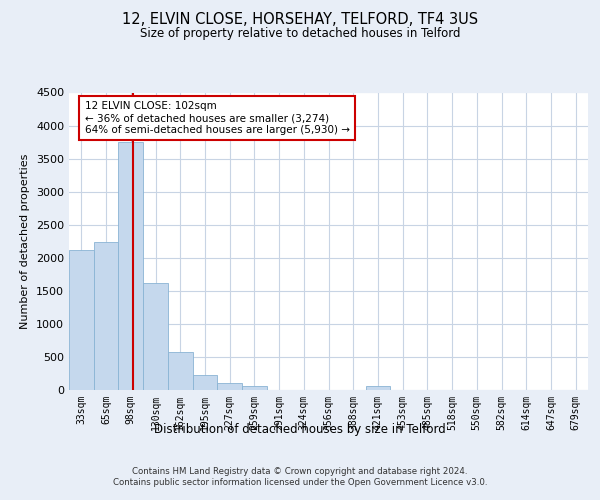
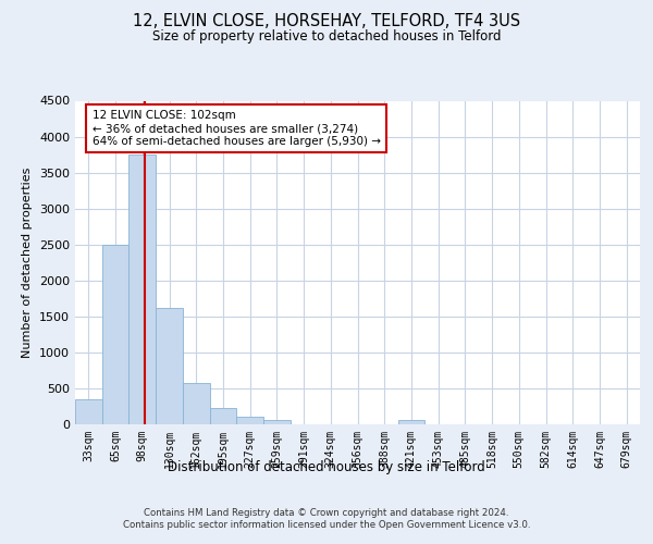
33sqm: 2120 -> 350
65sqm: 2240 -> 2500
